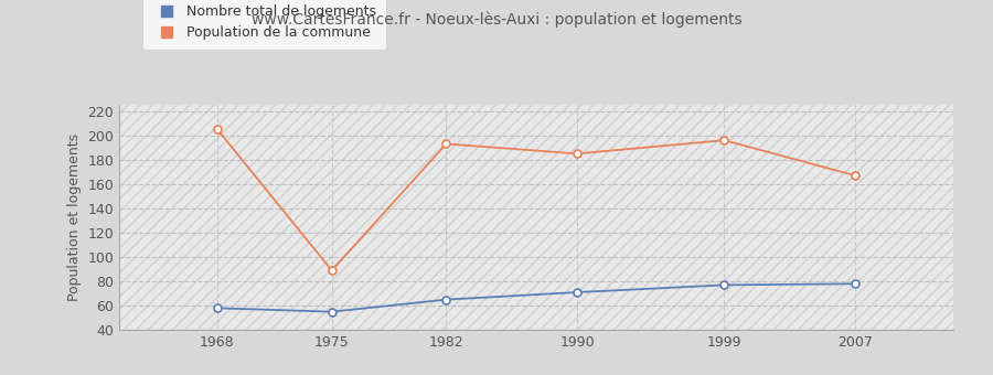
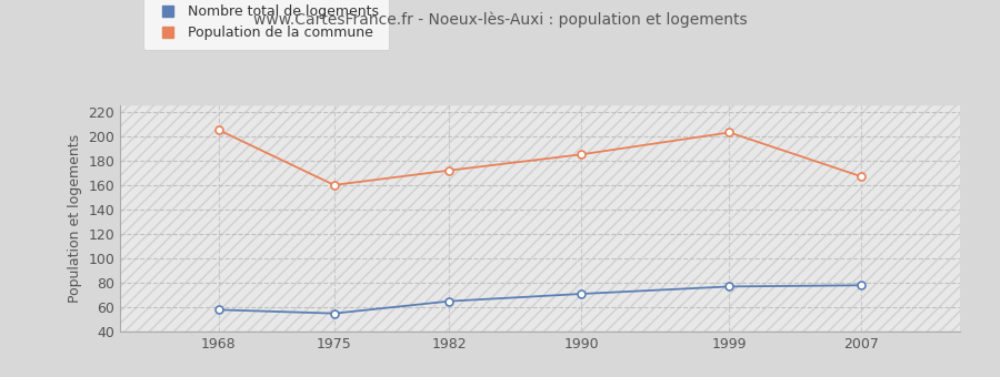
Population de la commune/1975: 89 -> 160
Population de la commune/1982: 193 -> 172
Population de la commune/1999: 196 -> 203
